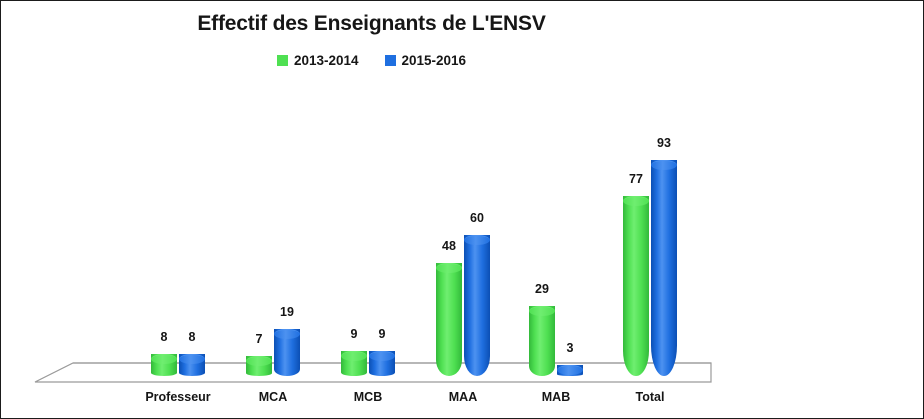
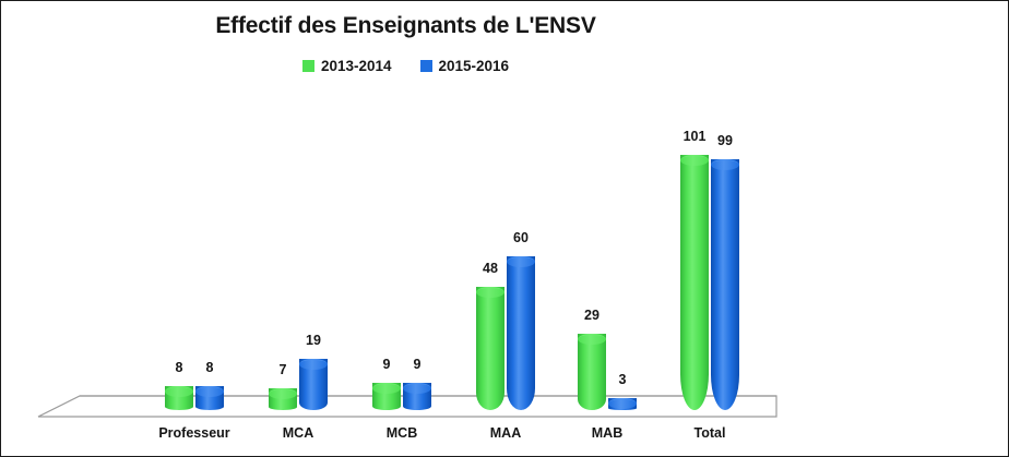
2013-2014/Total: 77 -> 101
2015-2016/Total: 93 -> 99
